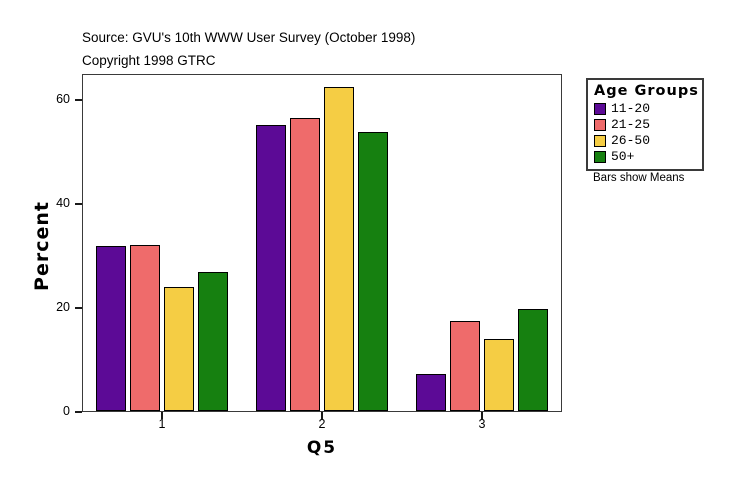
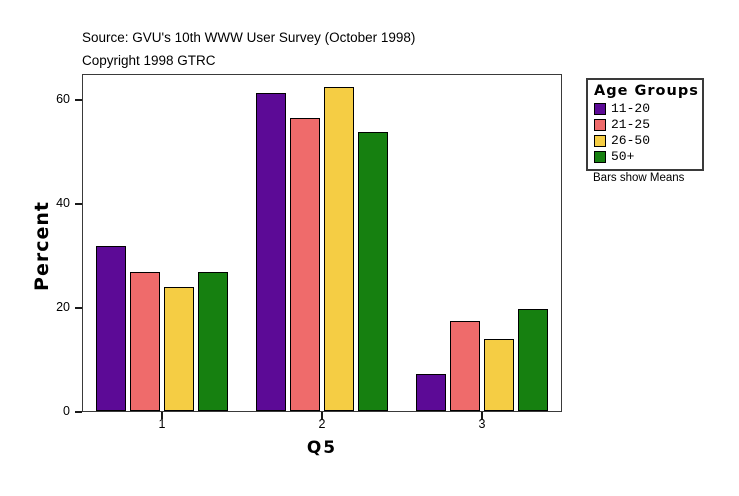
21-25/1: 32 -> 27
11-20/2: 55 -> 61
